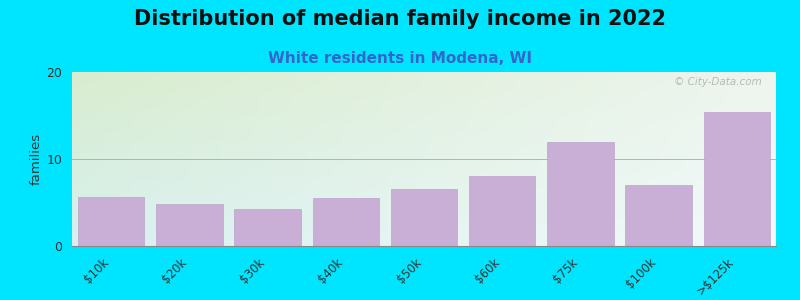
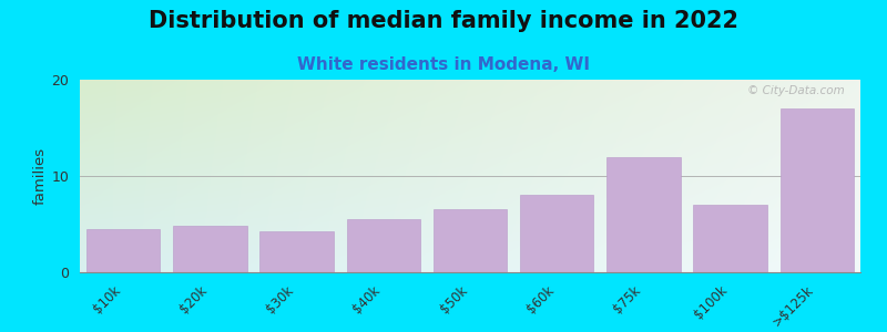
$10k: 5.6 -> 4.5
>$125k: 15.4 -> 17.0
